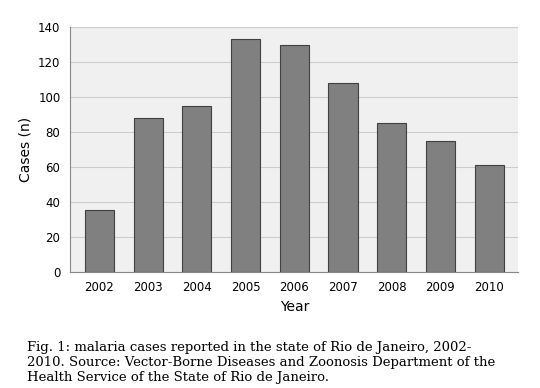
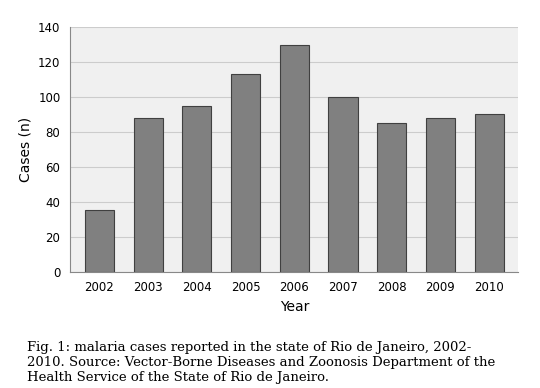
2005: 133 -> 113
2007: 108 -> 100
2009: 75 -> 88
2010: 61 -> 90
